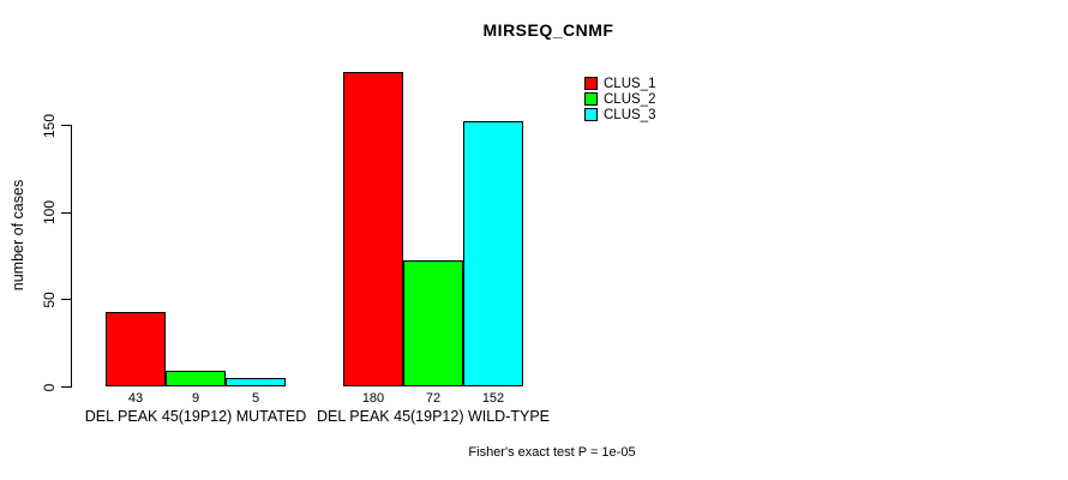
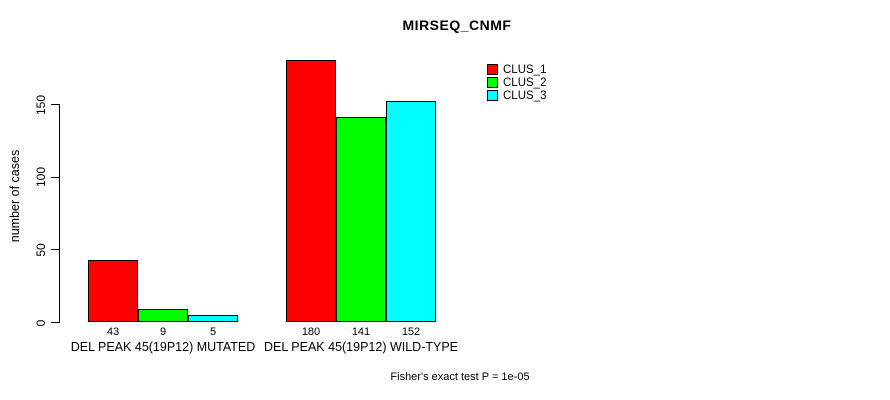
CLUS_2/DEL PEAK 45(19P12) WILD-TYPE: 72 -> 141
